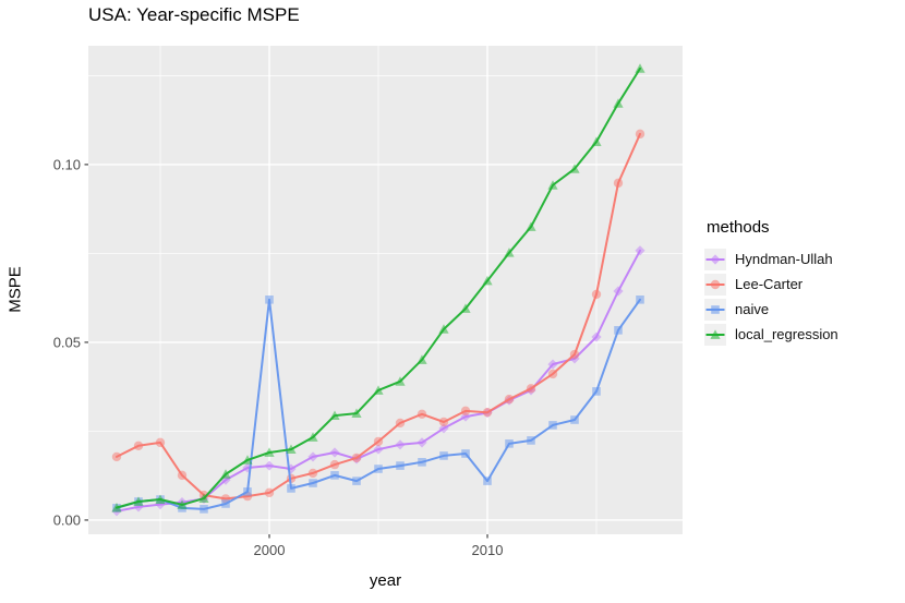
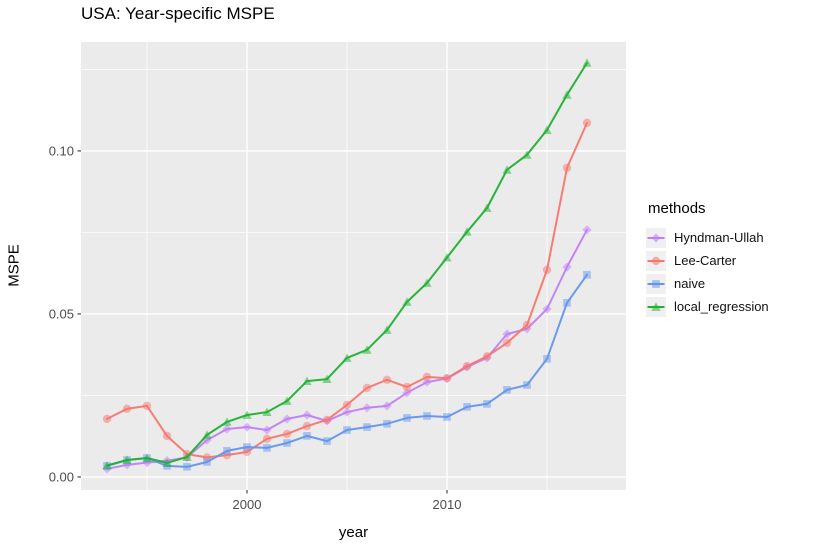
naive/2000: 0.062 -> 0.009
naive/2010: 0.011 -> 0.018
